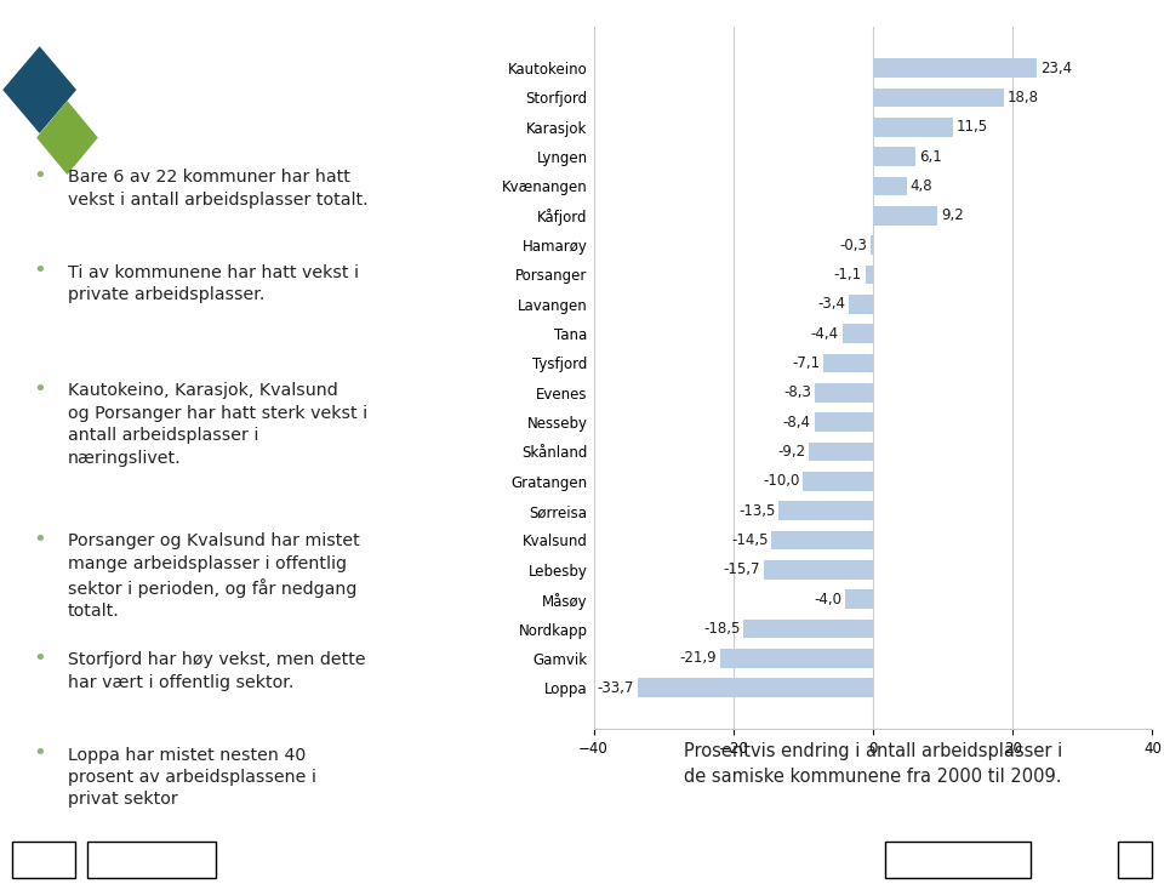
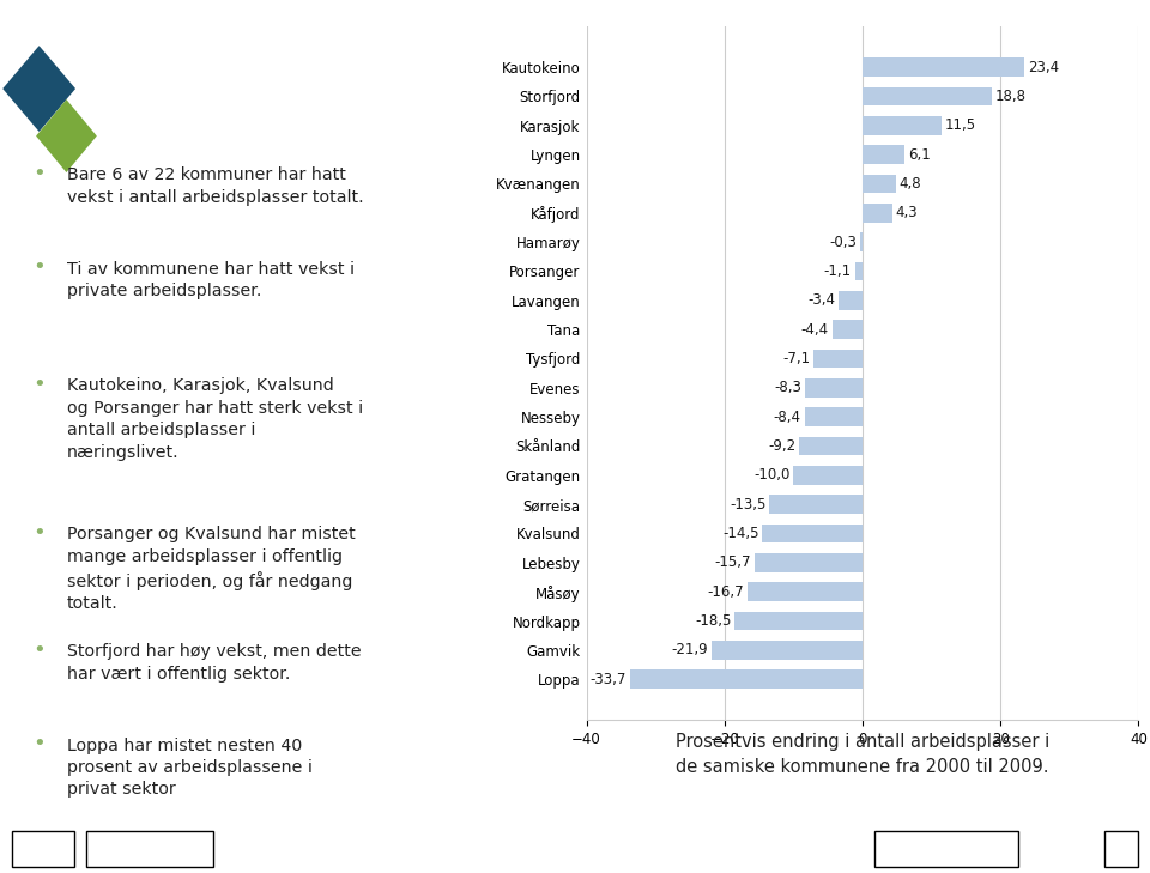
Kåfjord: 9,2 -> 4,3
Måsøy: -4,0 -> -16,7
